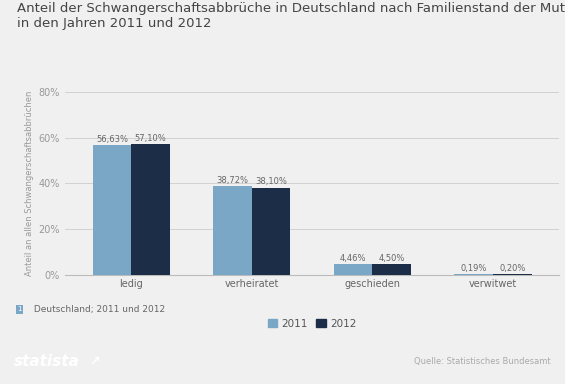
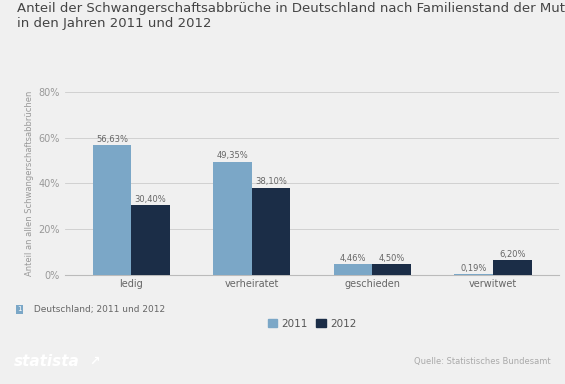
2012/ledig: 57,10% -> 30,40%
2011/verheiratet: 38,72% -> 49,35%
2012/verwitwet: 0,20% -> 6,20%
